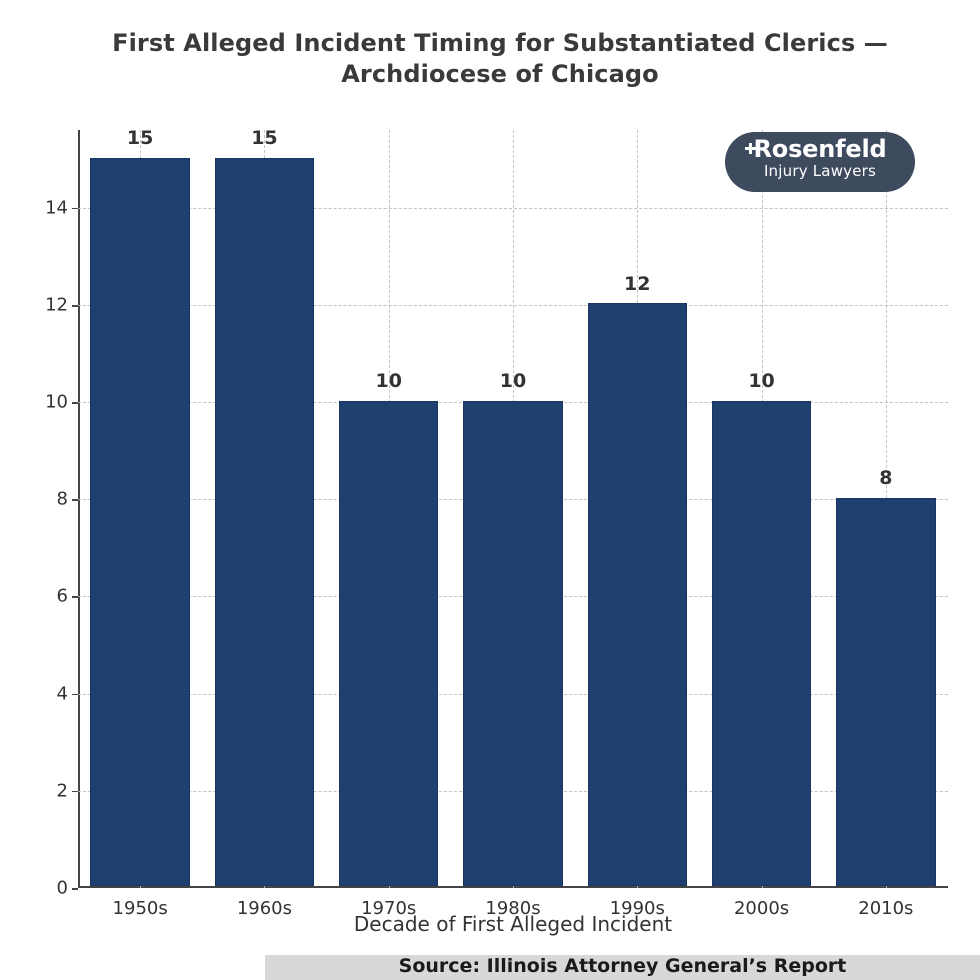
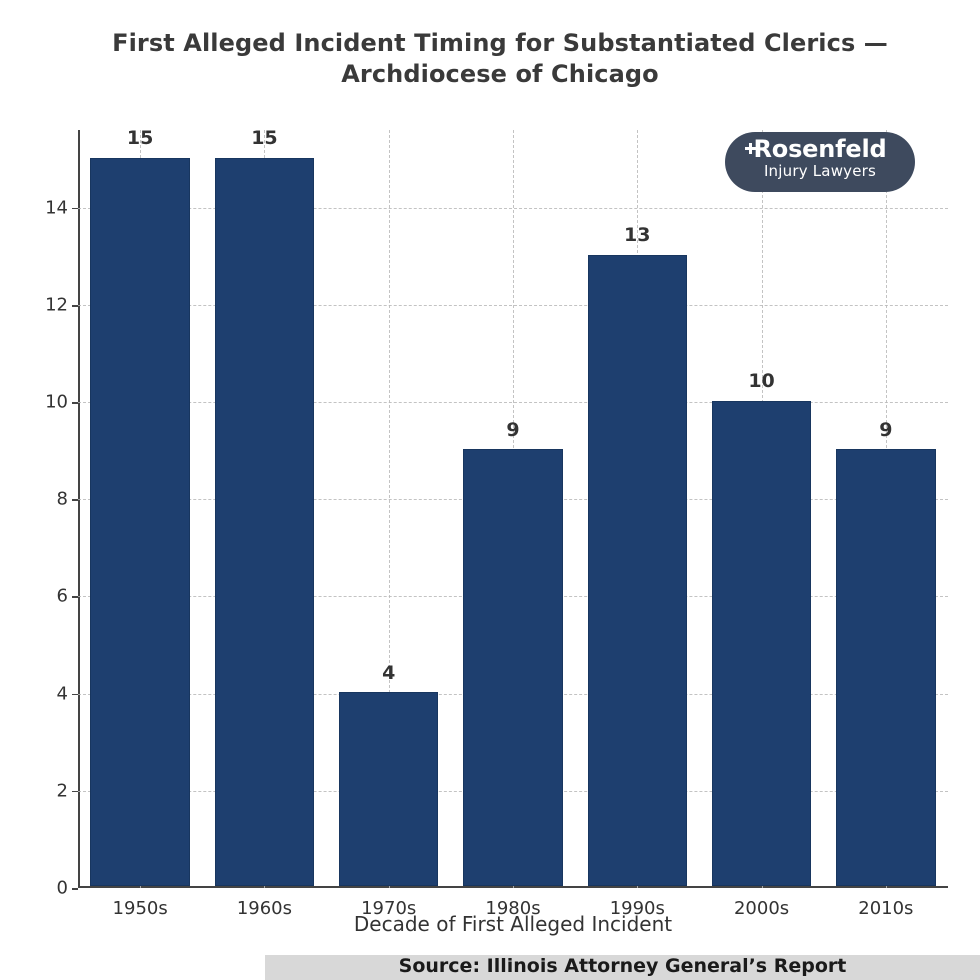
1970s: 10 -> 4
1980s: 10 -> 9
1990s: 12 -> 13
2010s: 8 -> 9
